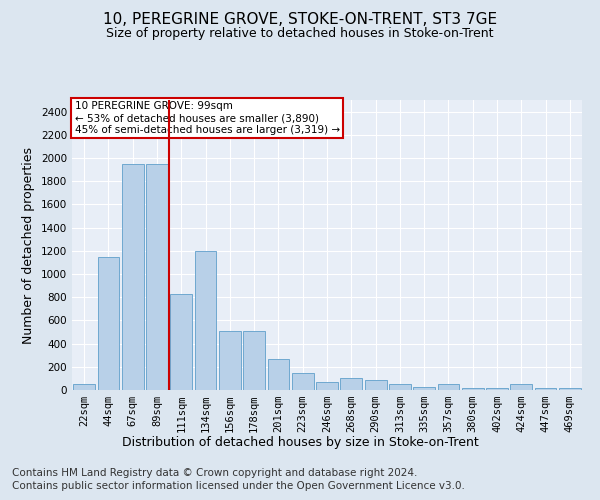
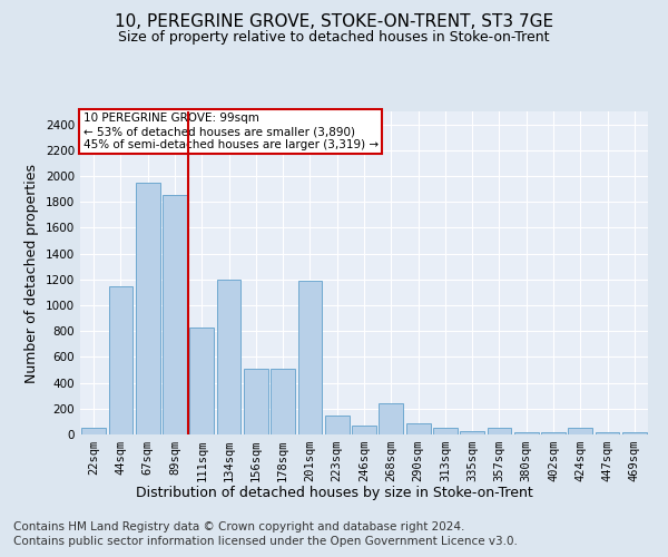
89sqm: 1950 -> 1850
201sqm: 270 -> 1190
268sqm: 100 -> 240
